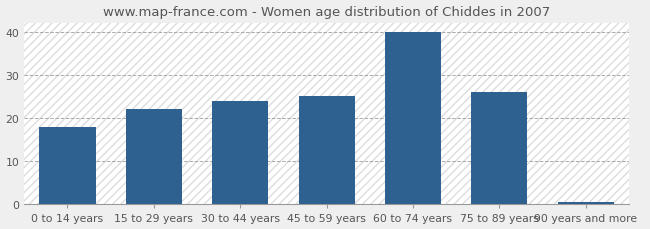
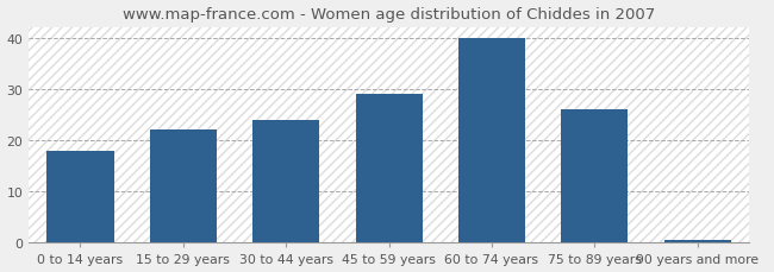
45 to 59 years: 25.0 -> 29.0
